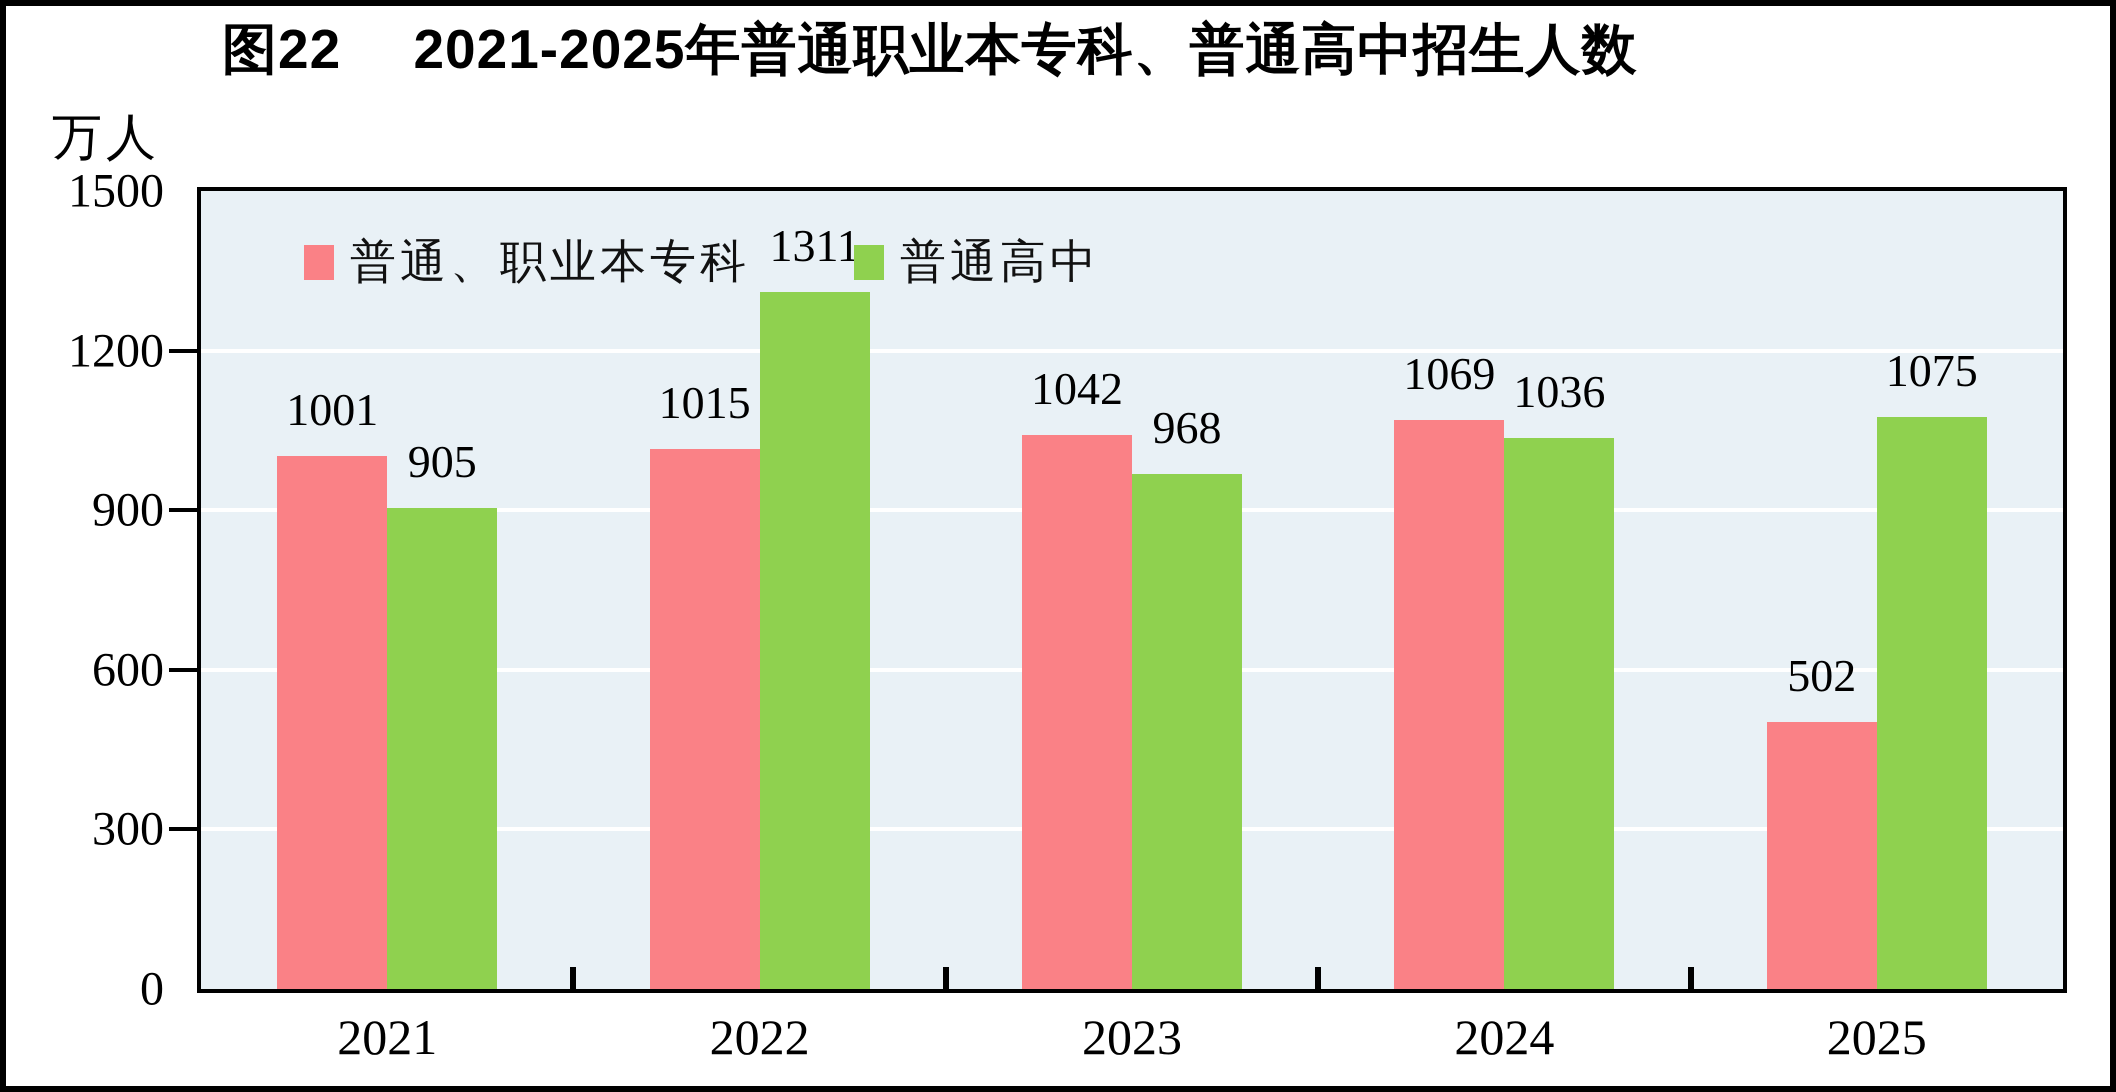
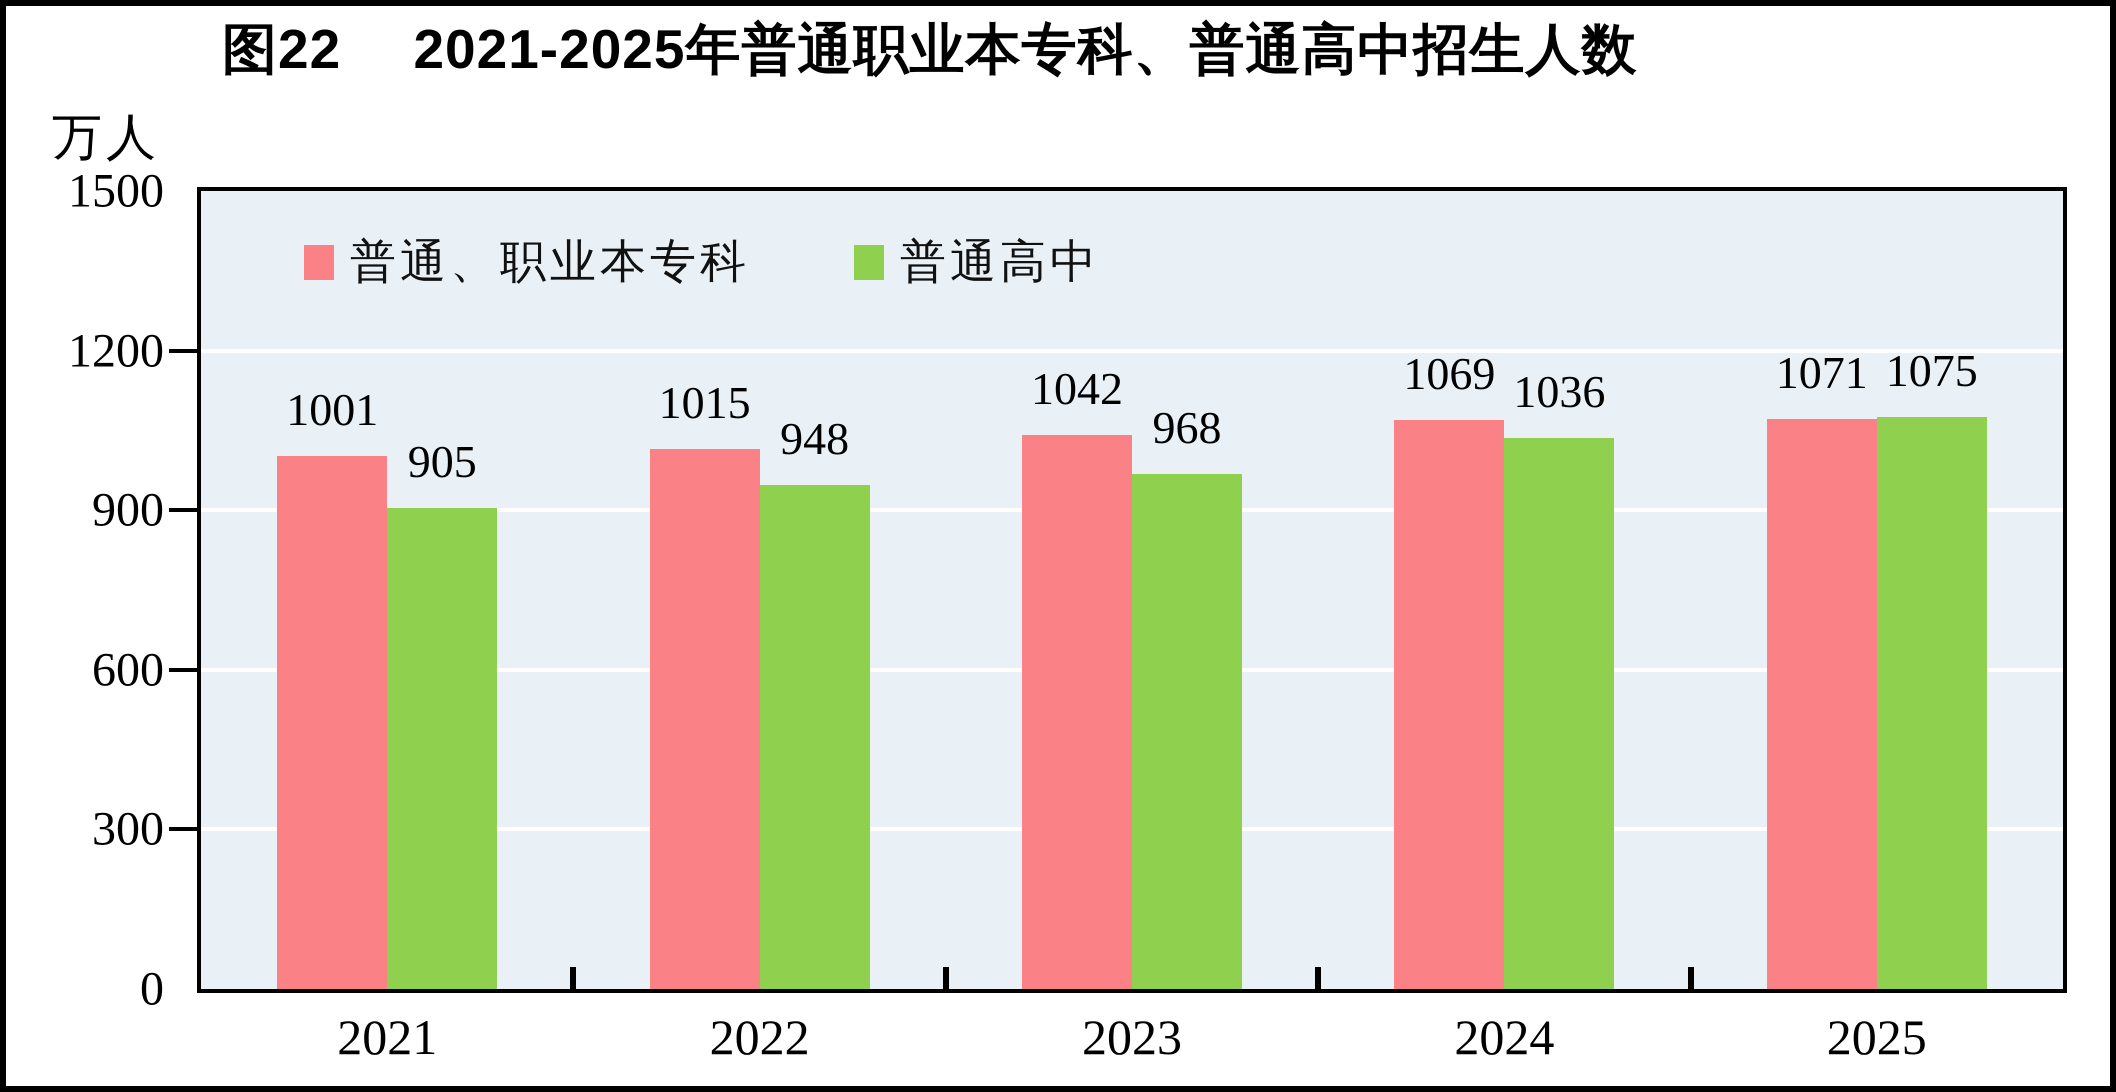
普通高中/2022: 1311 -> 948
普通、职业本专科/2025: 502 -> 1071
